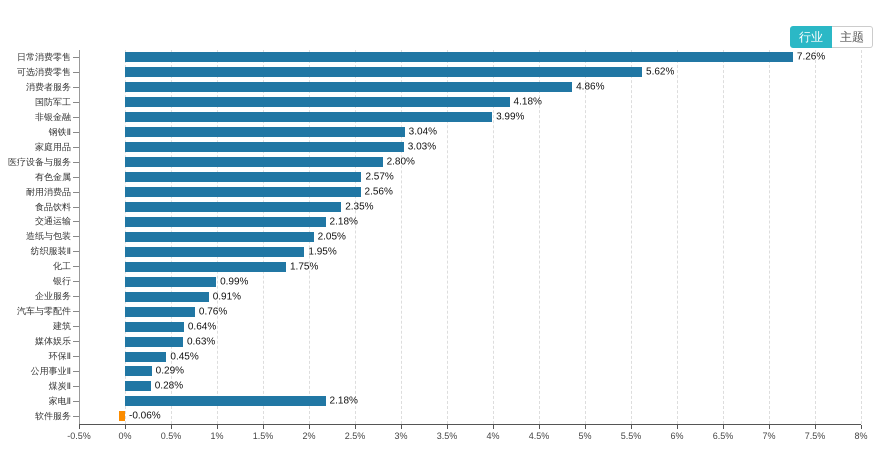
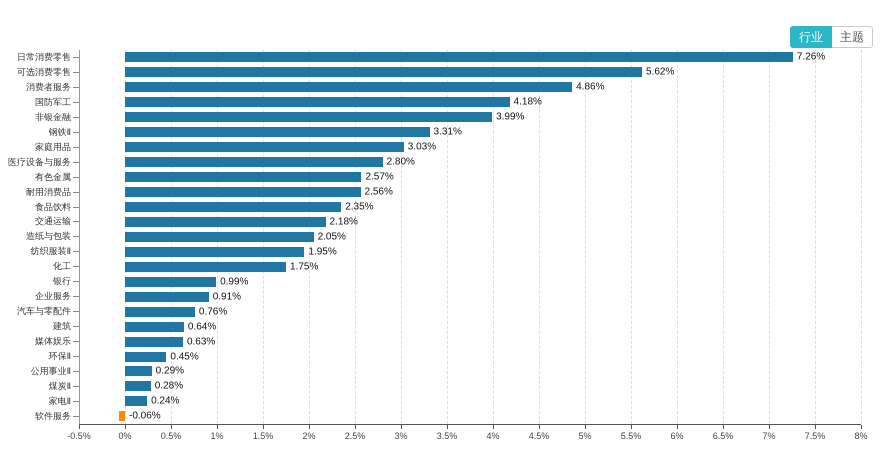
钢铁Ⅱ: 3.04% -> 3.31%
家电Ⅱ: 2.18% -> 0.24%
